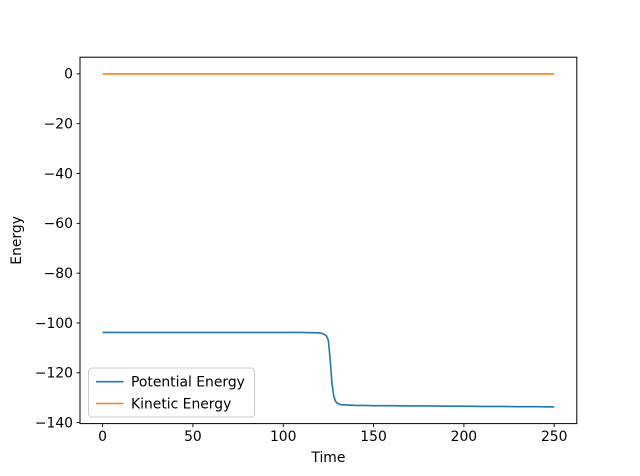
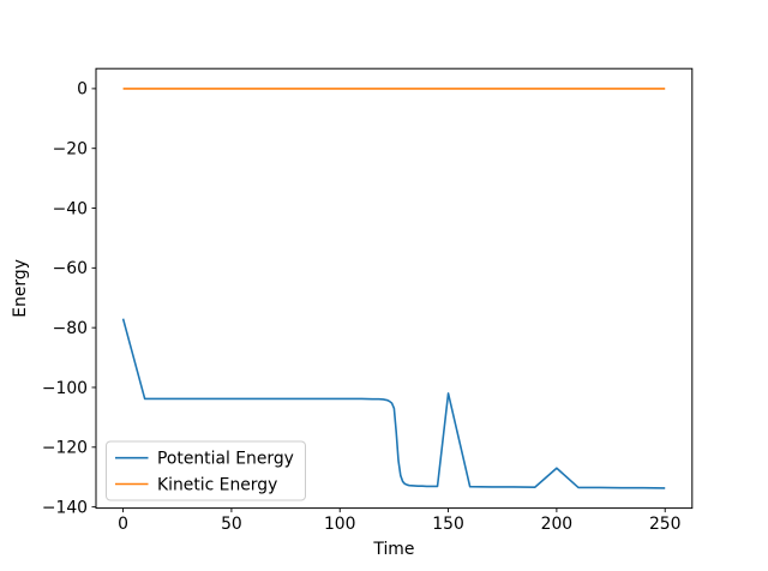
Potential Energy/0: -104 -> -77
Potential Energy/150: -133 -> -102
Potential Energy/200: -133 -> -127
